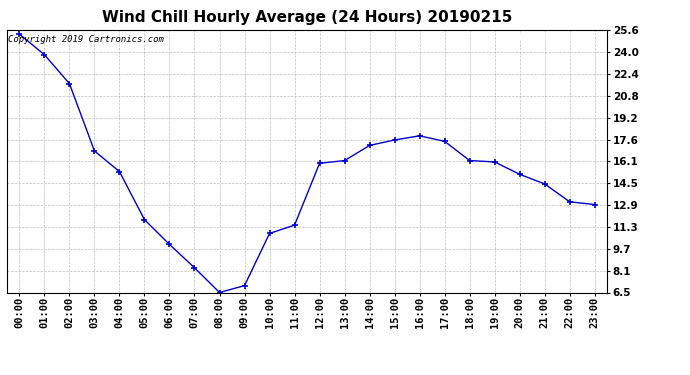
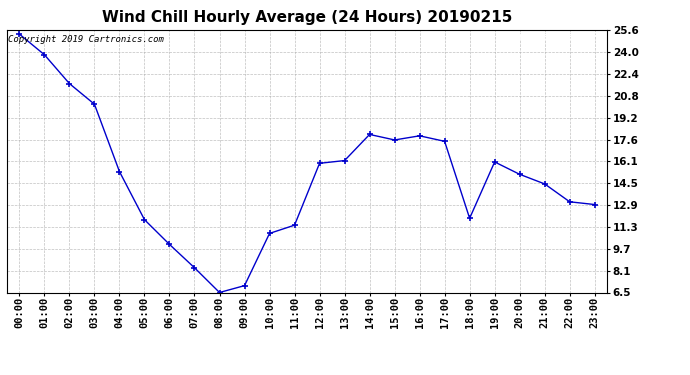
03:00: 16.8 -> 20.2
14:00: 17.2 -> 18.0
18:00: 16.1 -> 11.9
